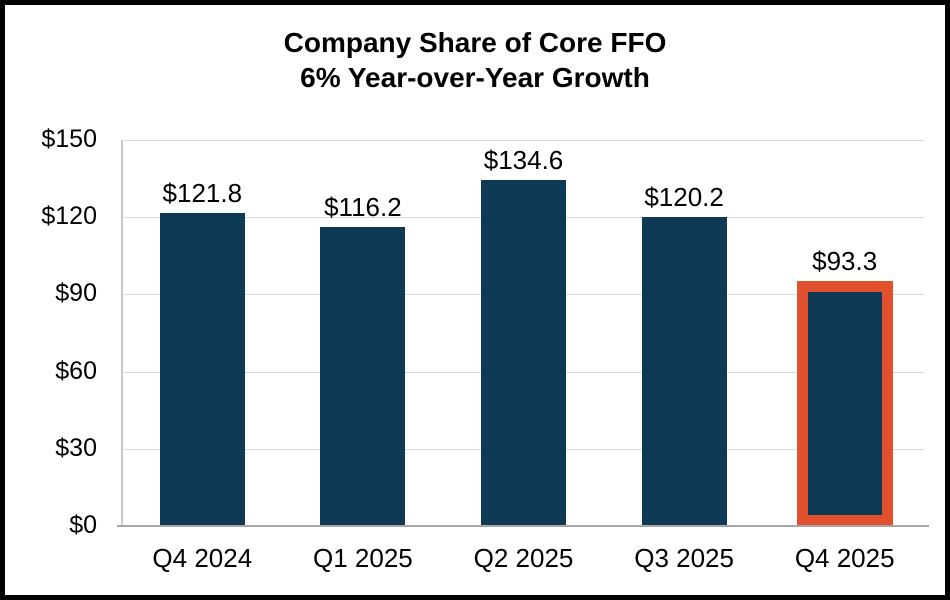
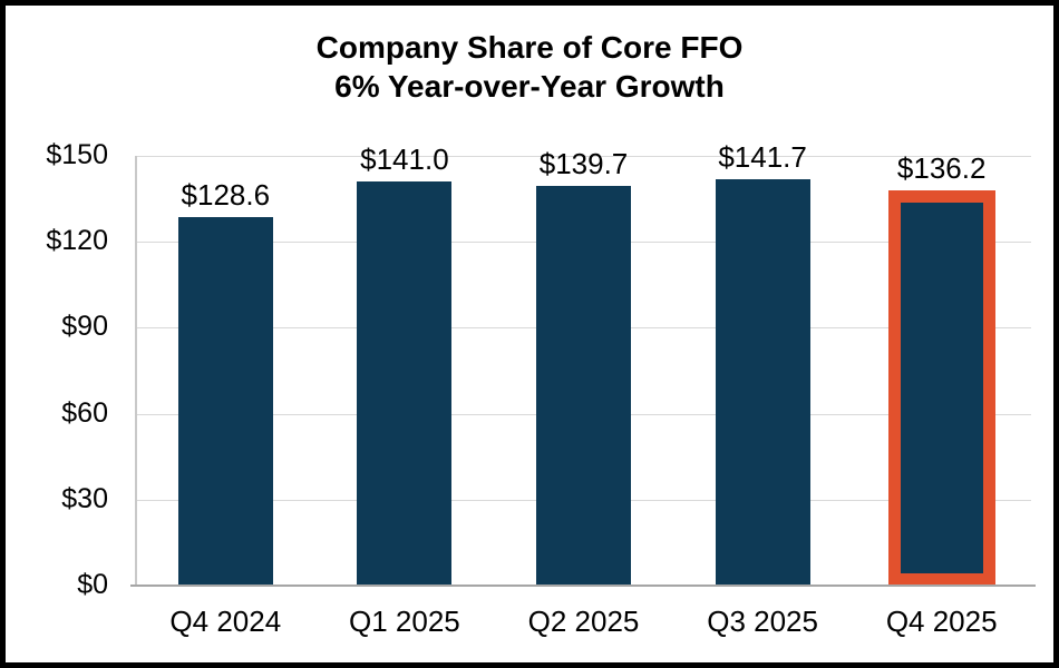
Q4 2024: $121.8 -> $128.6
Q1 2025: $116.2 -> $141.0
Q2 2025: $134.6 -> $139.7
Q3 2025: $120.2 -> $141.7
Q4 2025: $93.3 -> $136.2
